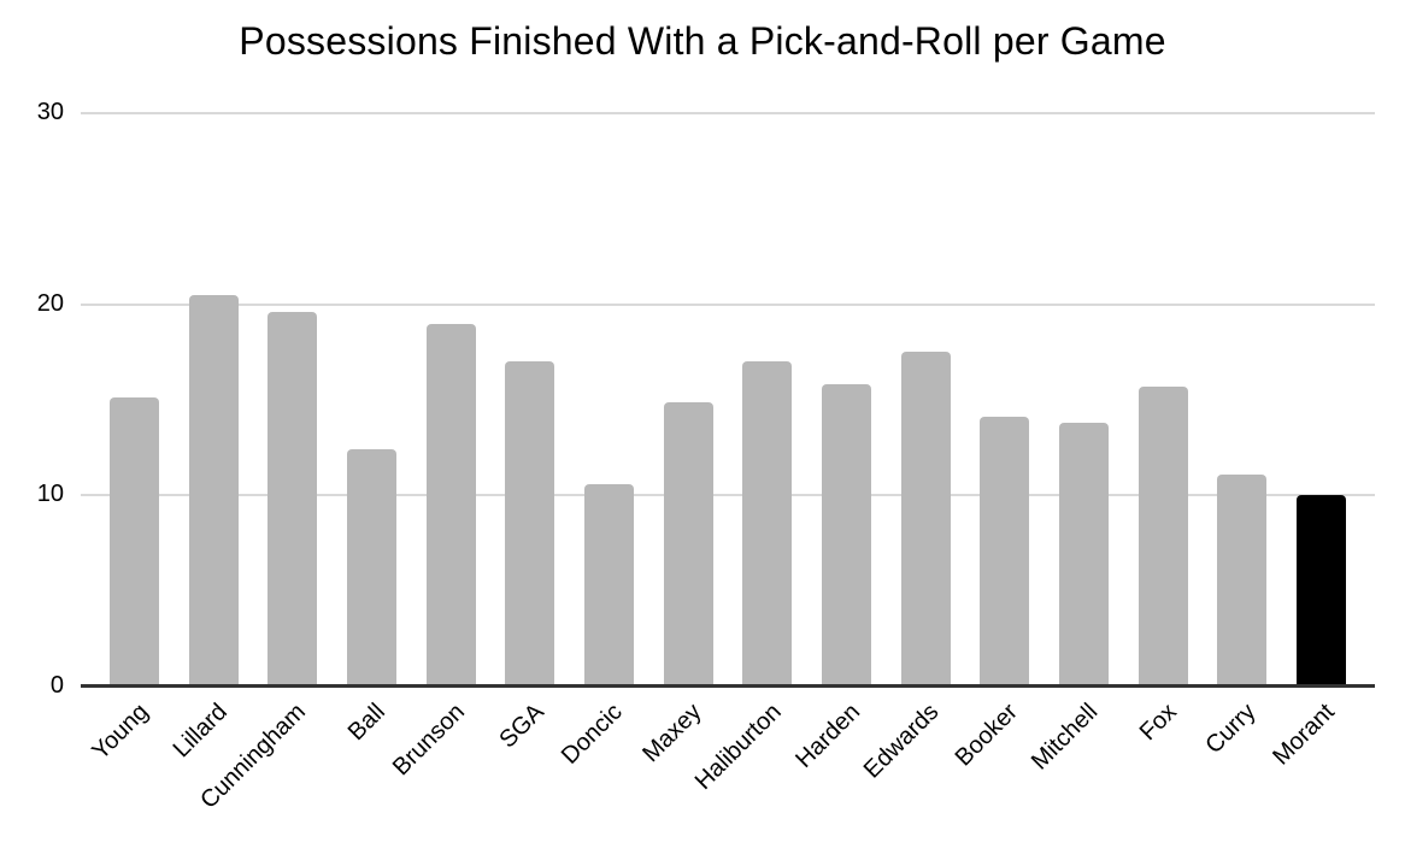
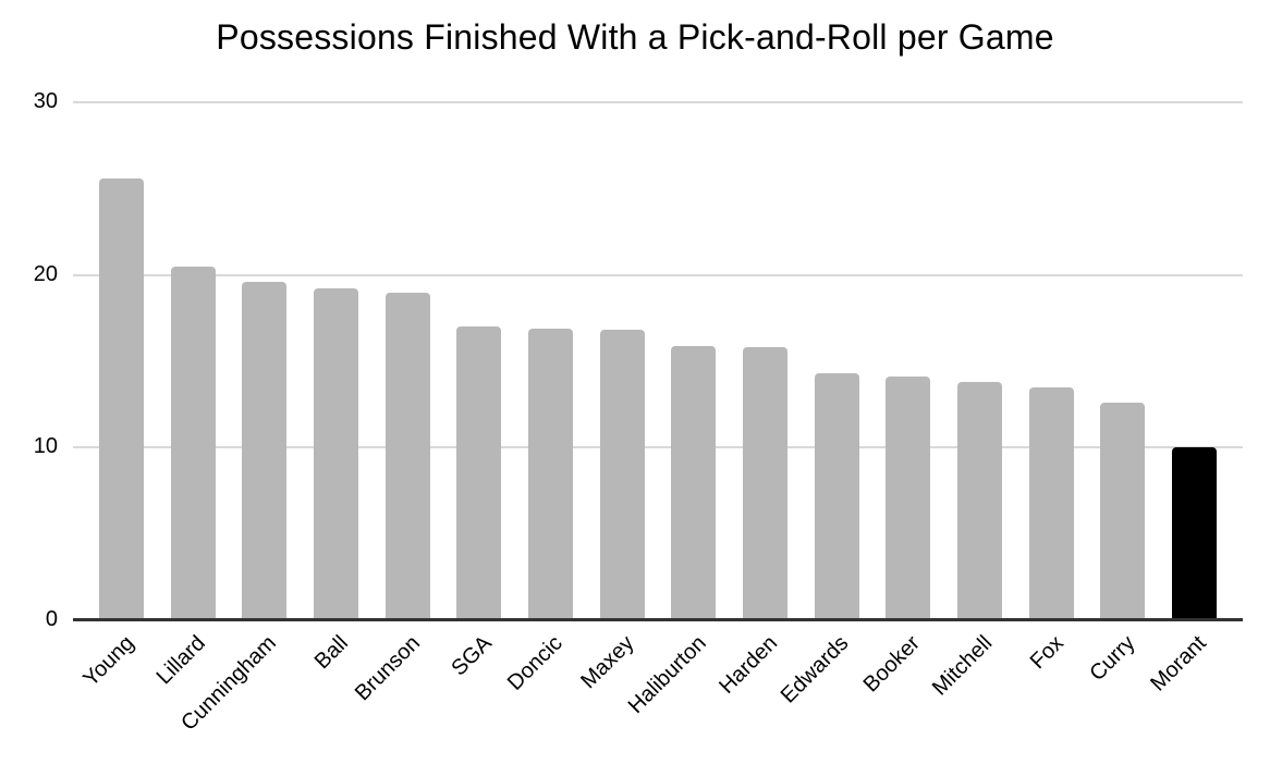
Young: 15.1 -> 25.6
Ball: 12.4 -> 19.2
Doncic: 10.6 -> 16.9
Maxey: 14.9 -> 16.8
Haliburton: 17.0 -> 15.9
Edwards: 17.5 -> 14.3
Fox: 15.7 -> 13.5
Curry: 11.1 -> 12.6
